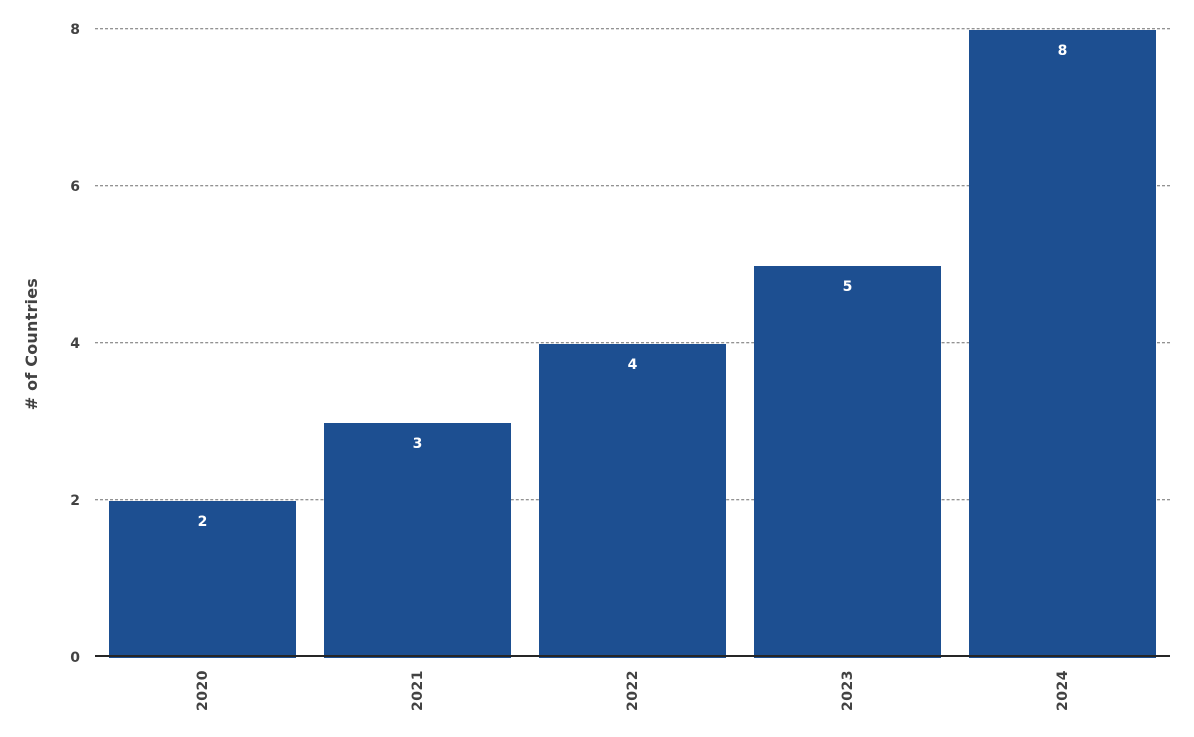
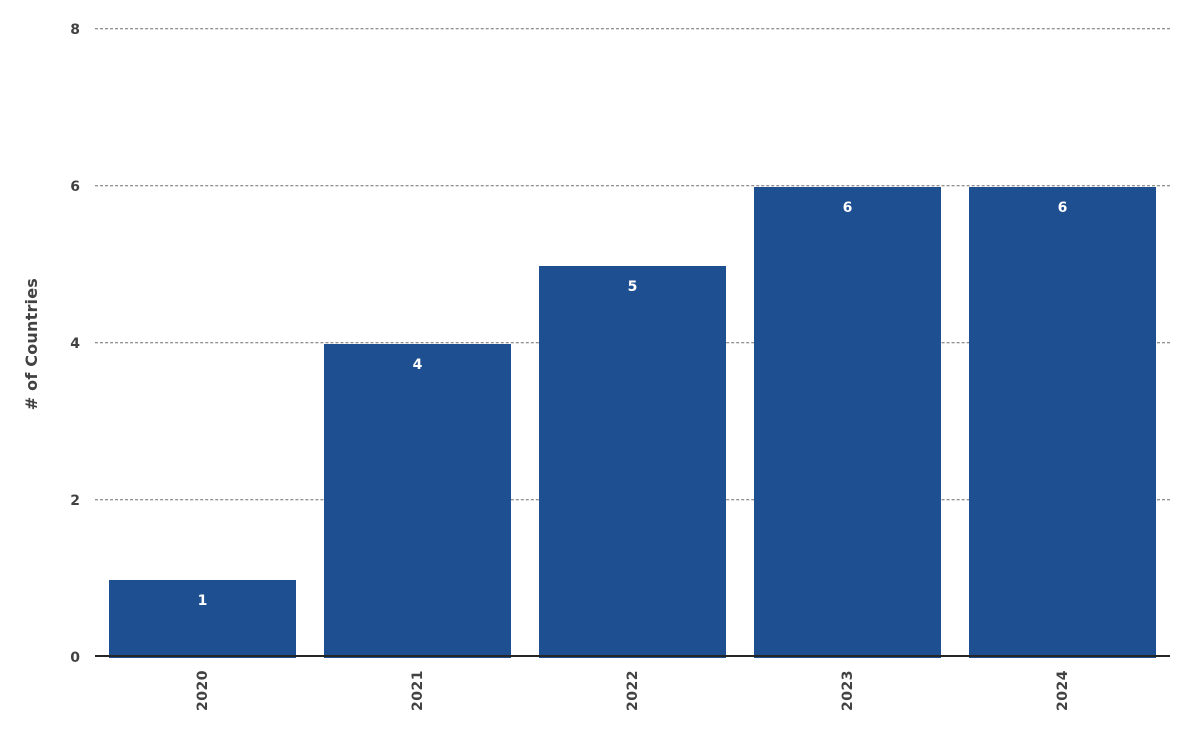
2020: 2 -> 1
2021: 3 -> 4
2022: 4 -> 5
2023: 5 -> 6
2024: 8 -> 6
